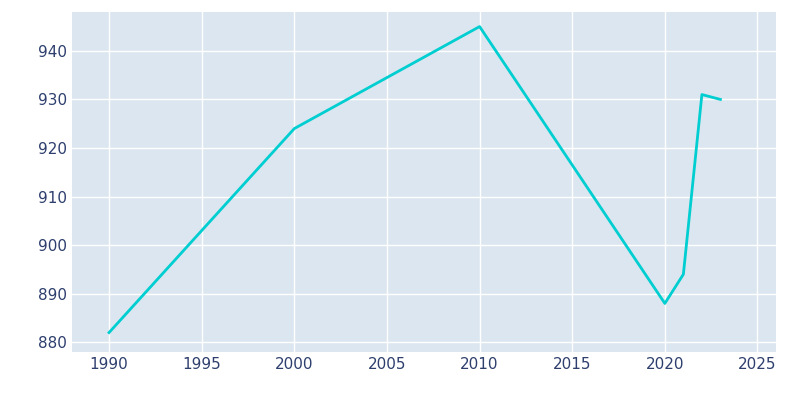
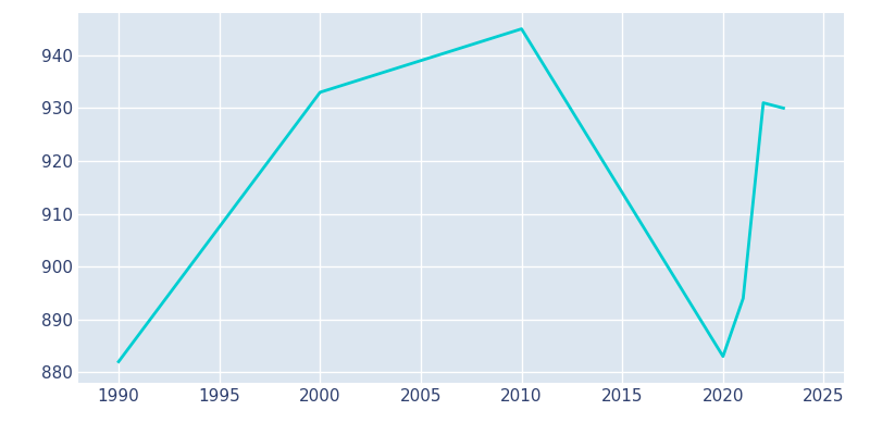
2000: 924 -> 933
2020: 888 -> 883
